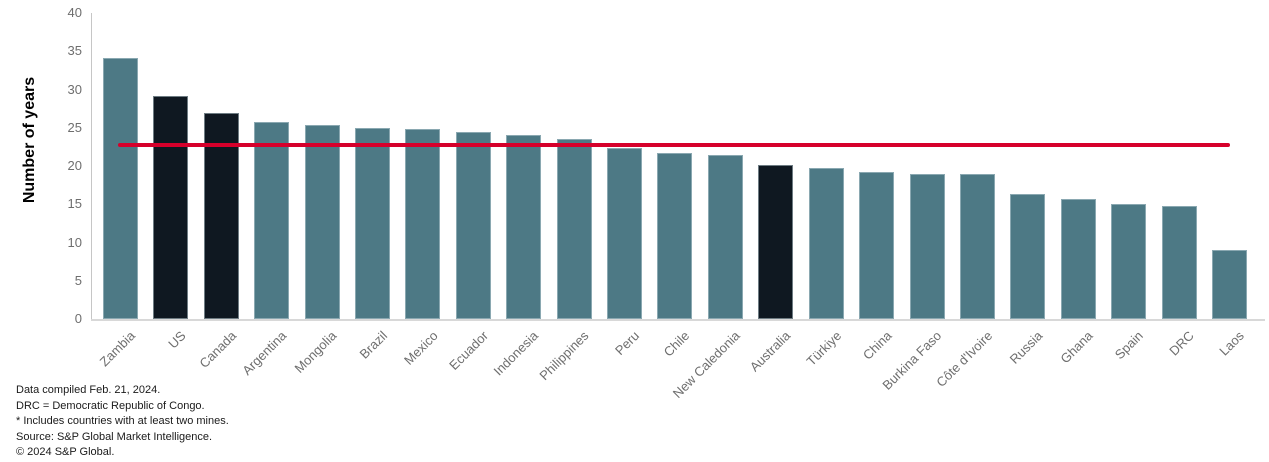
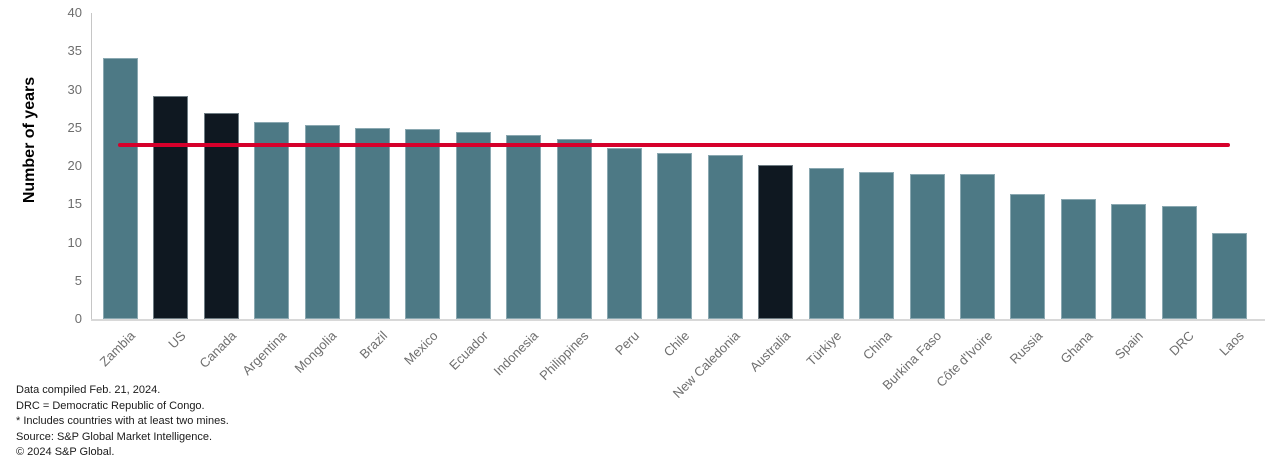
Laos: 9 -> 11
